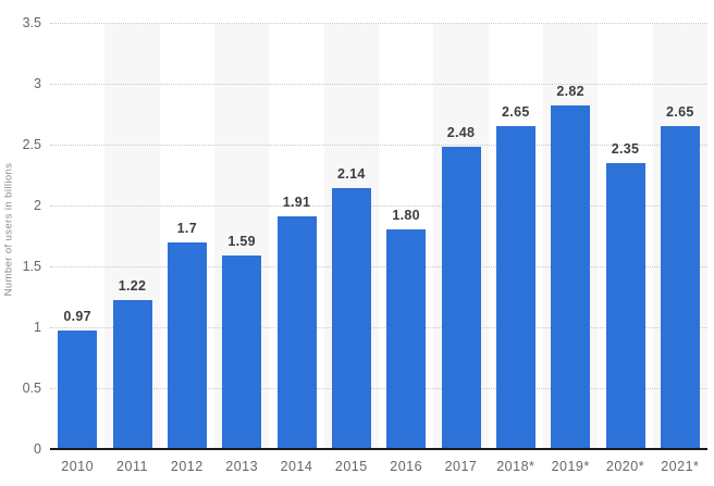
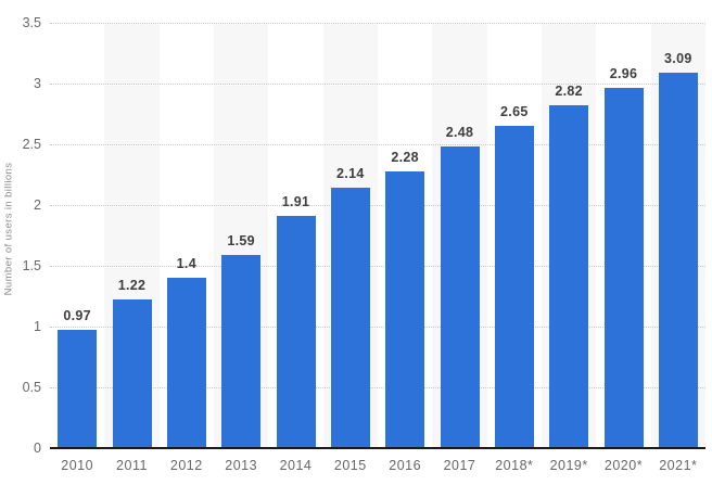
2012: 1.7 -> 1.4
2016: 1.80 -> 2.28
2020*: 2.35 -> 2.96
2021*: 2.65 -> 3.09
